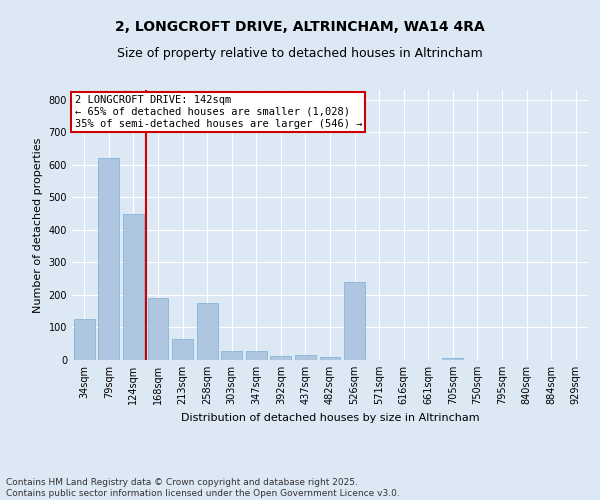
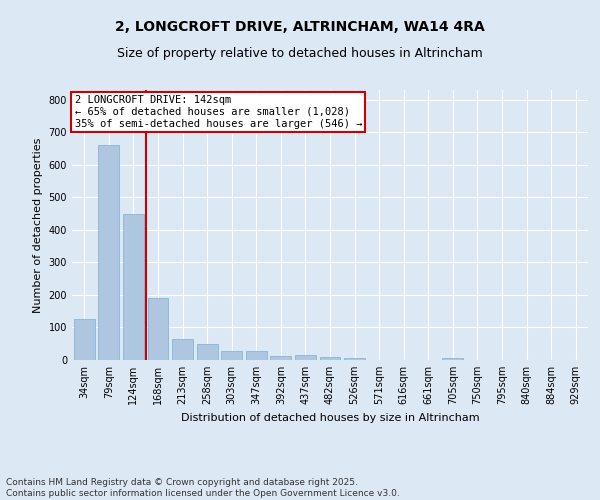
79sqm: 620 -> 660
258sqm: 175 -> 50
526sqm: 240 -> 5
